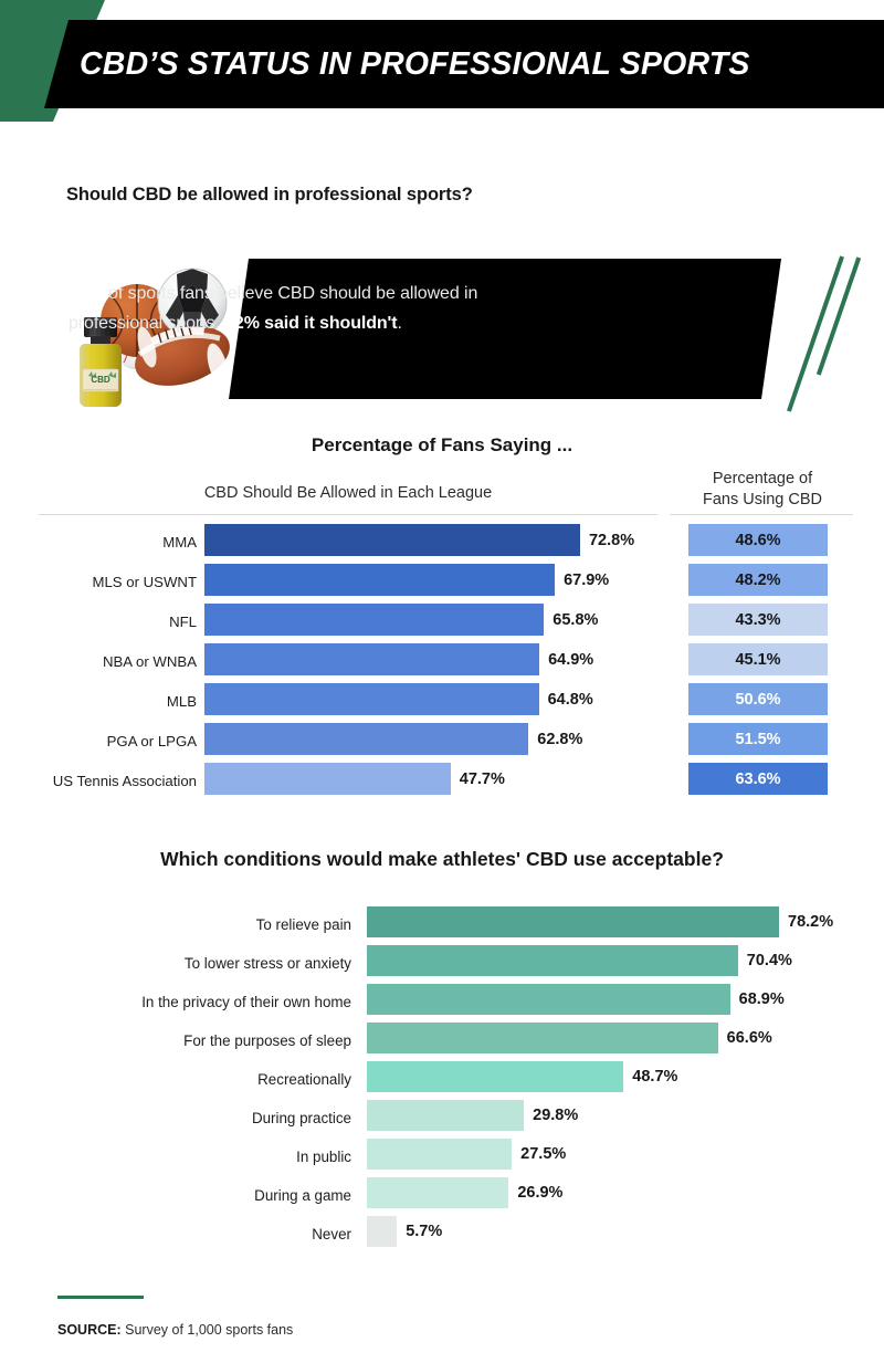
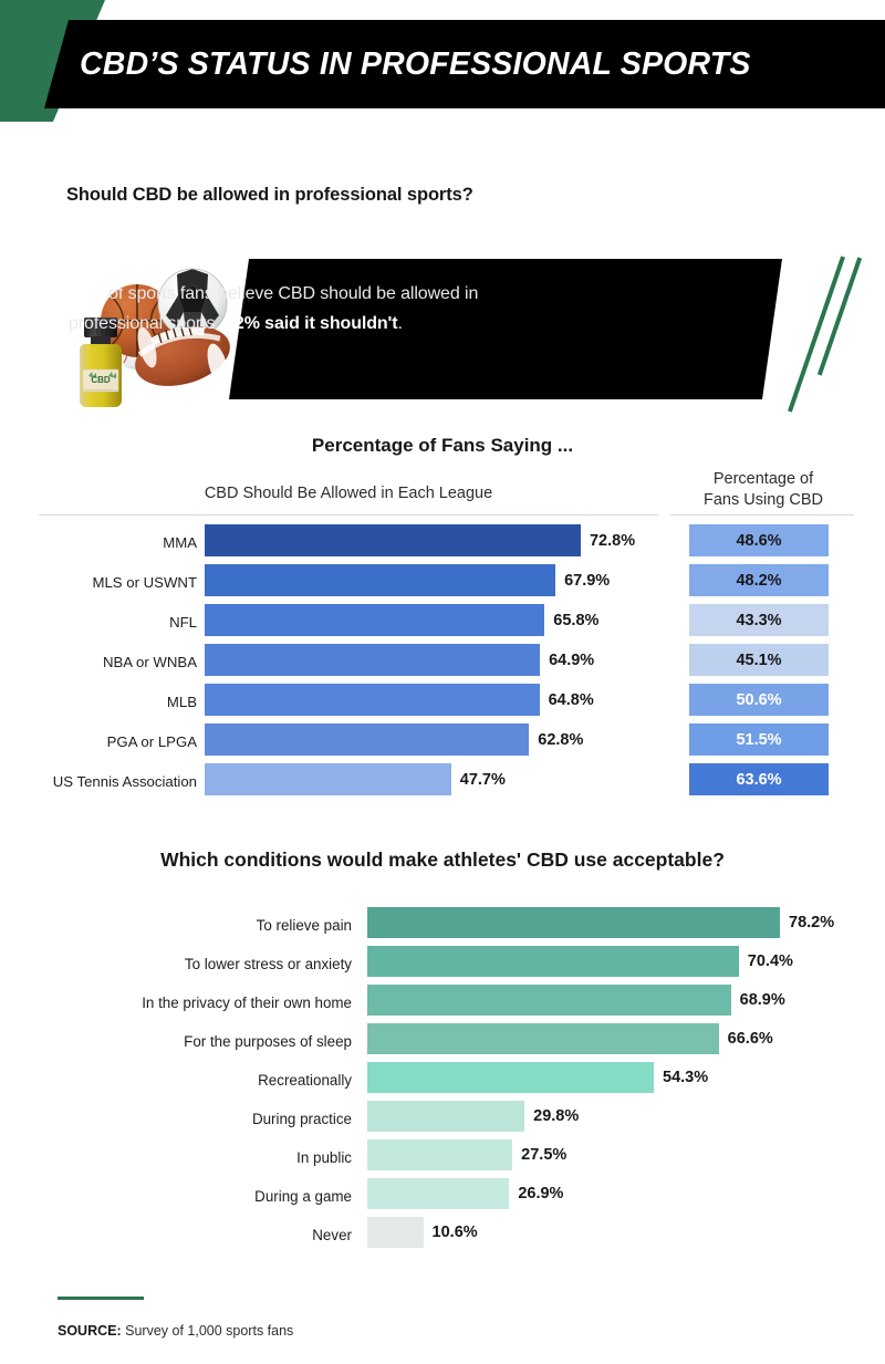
Which conditions would make athletes' CBD use acceptable?/Recreationally: 48.7% -> 54.3%
Which conditions would make athletes' CBD use acceptable?/Never: 5.7% -> 10.6%
